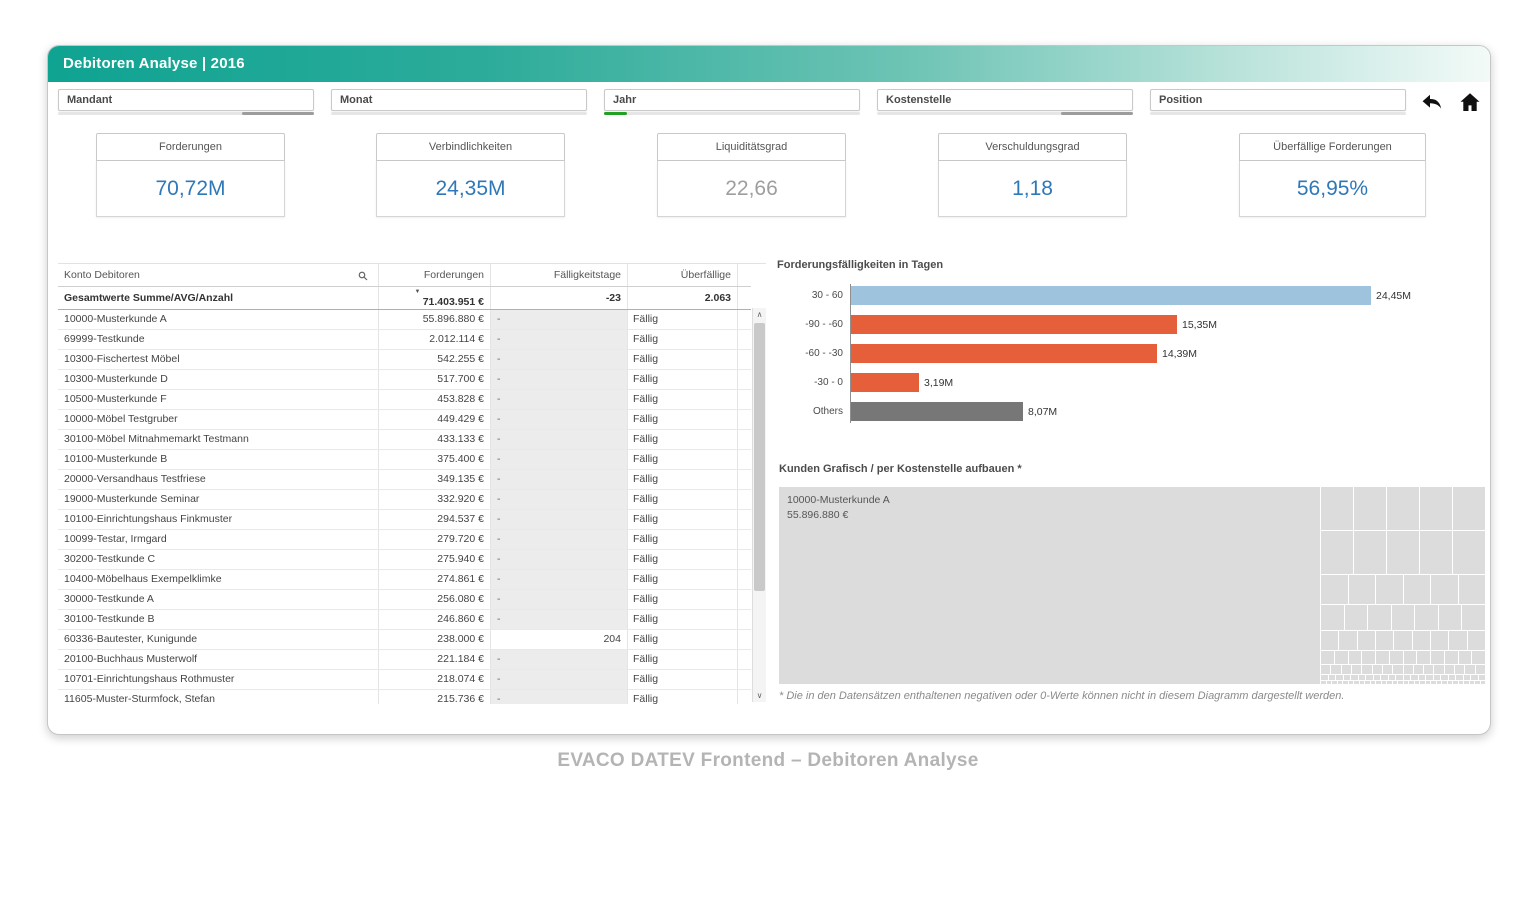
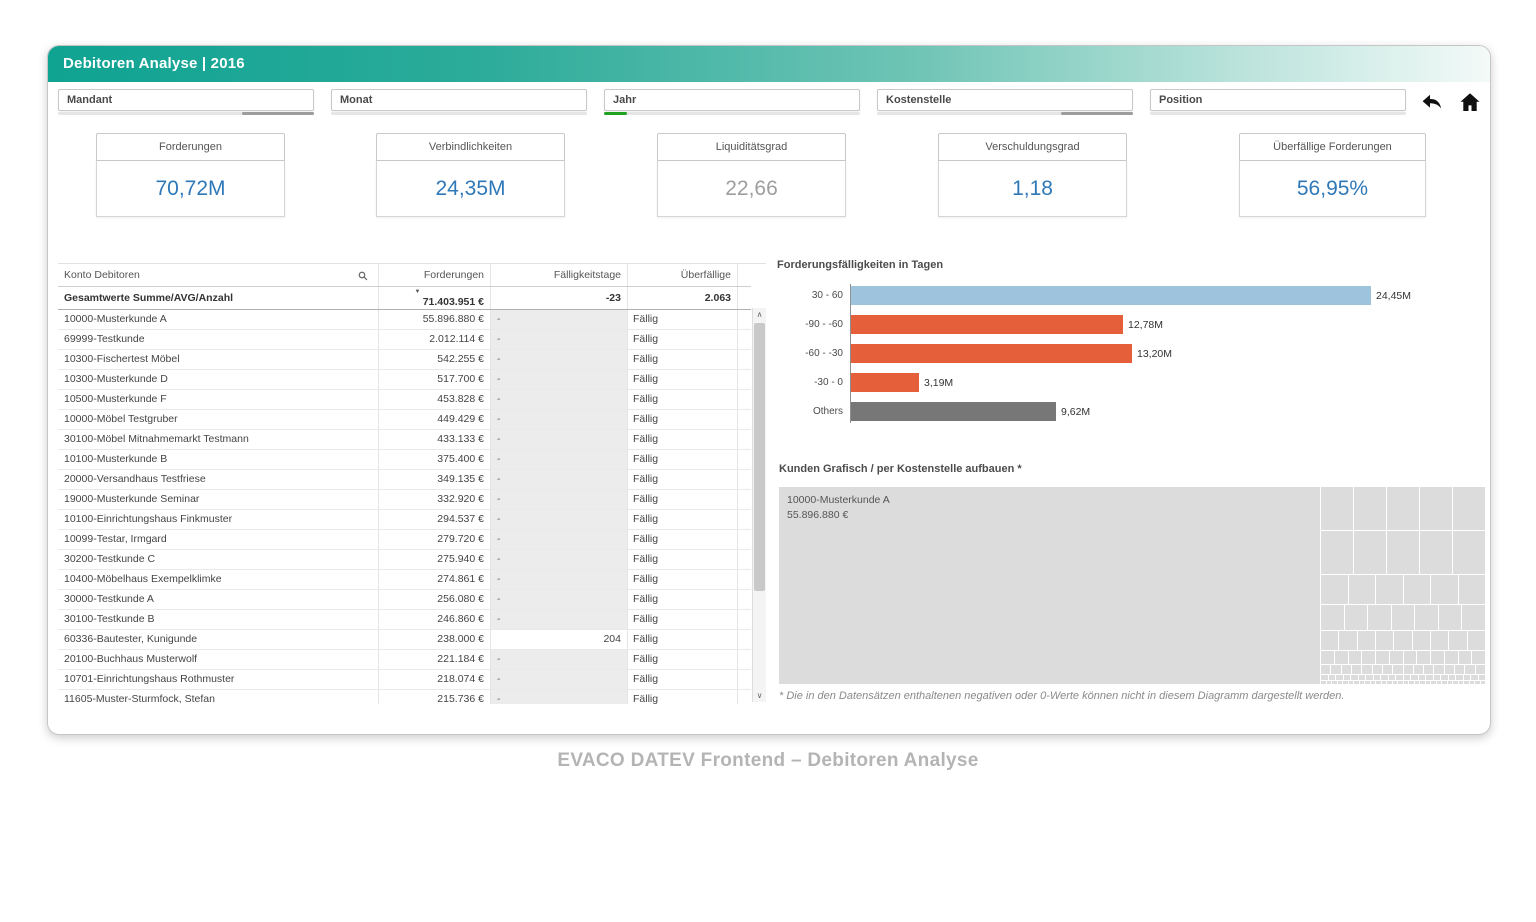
Forderungsfälligkeiten in Tagen/-90 - -60: 15,35M -> 12,78M
Forderungsfälligkeiten in Tagen/-60 - -30: 14,39M -> 13,20M
Forderungsfälligkeiten in Tagen/Others: 8,07M -> 9,62M
